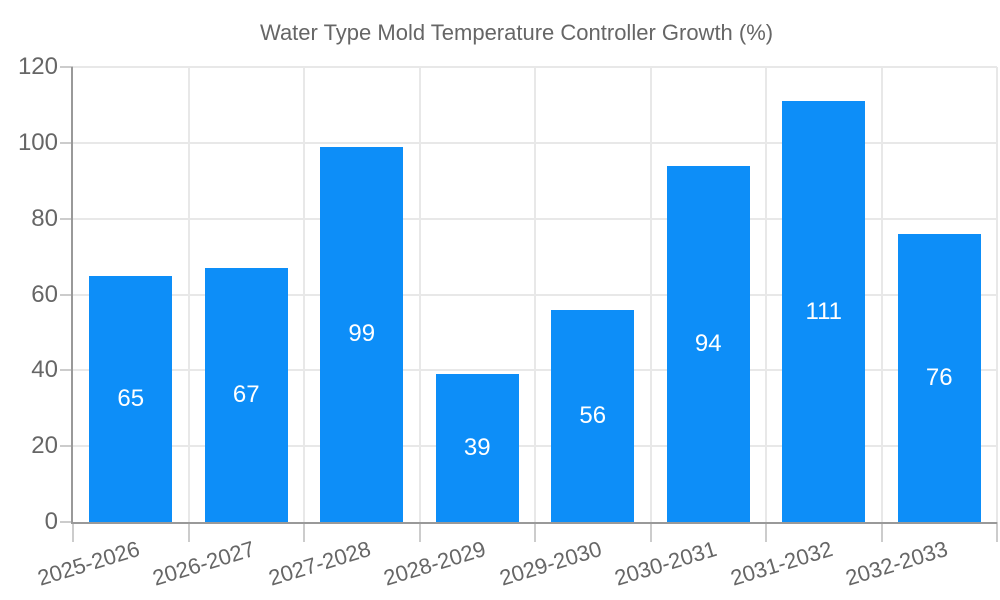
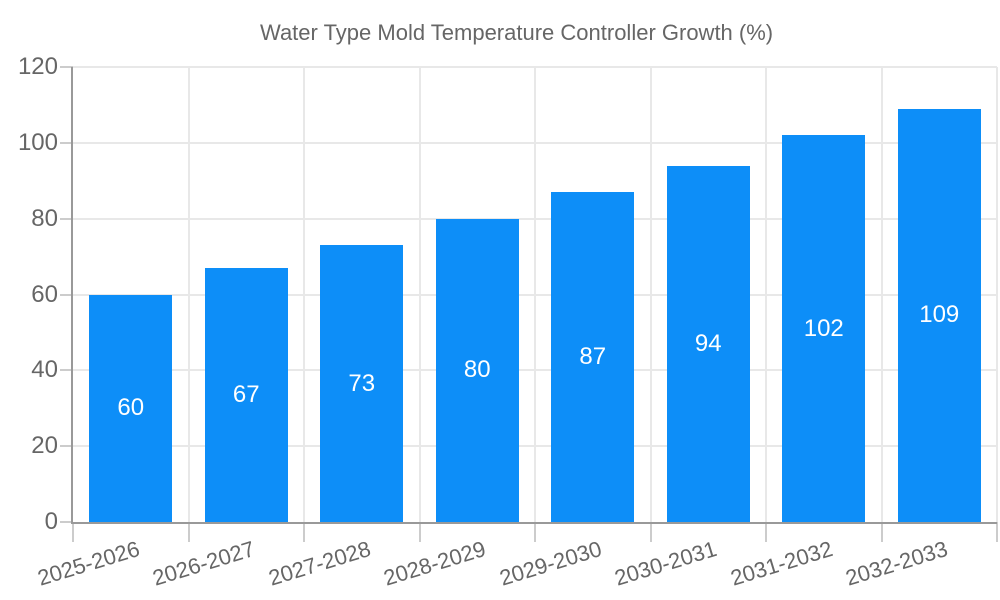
2025-2026: 65 -> 60
2027-2028: 99 -> 73
2028-2029: 39 -> 80
2029-2030: 56 -> 87
2031-2032: 111 -> 102
2032-2033: 76 -> 109
